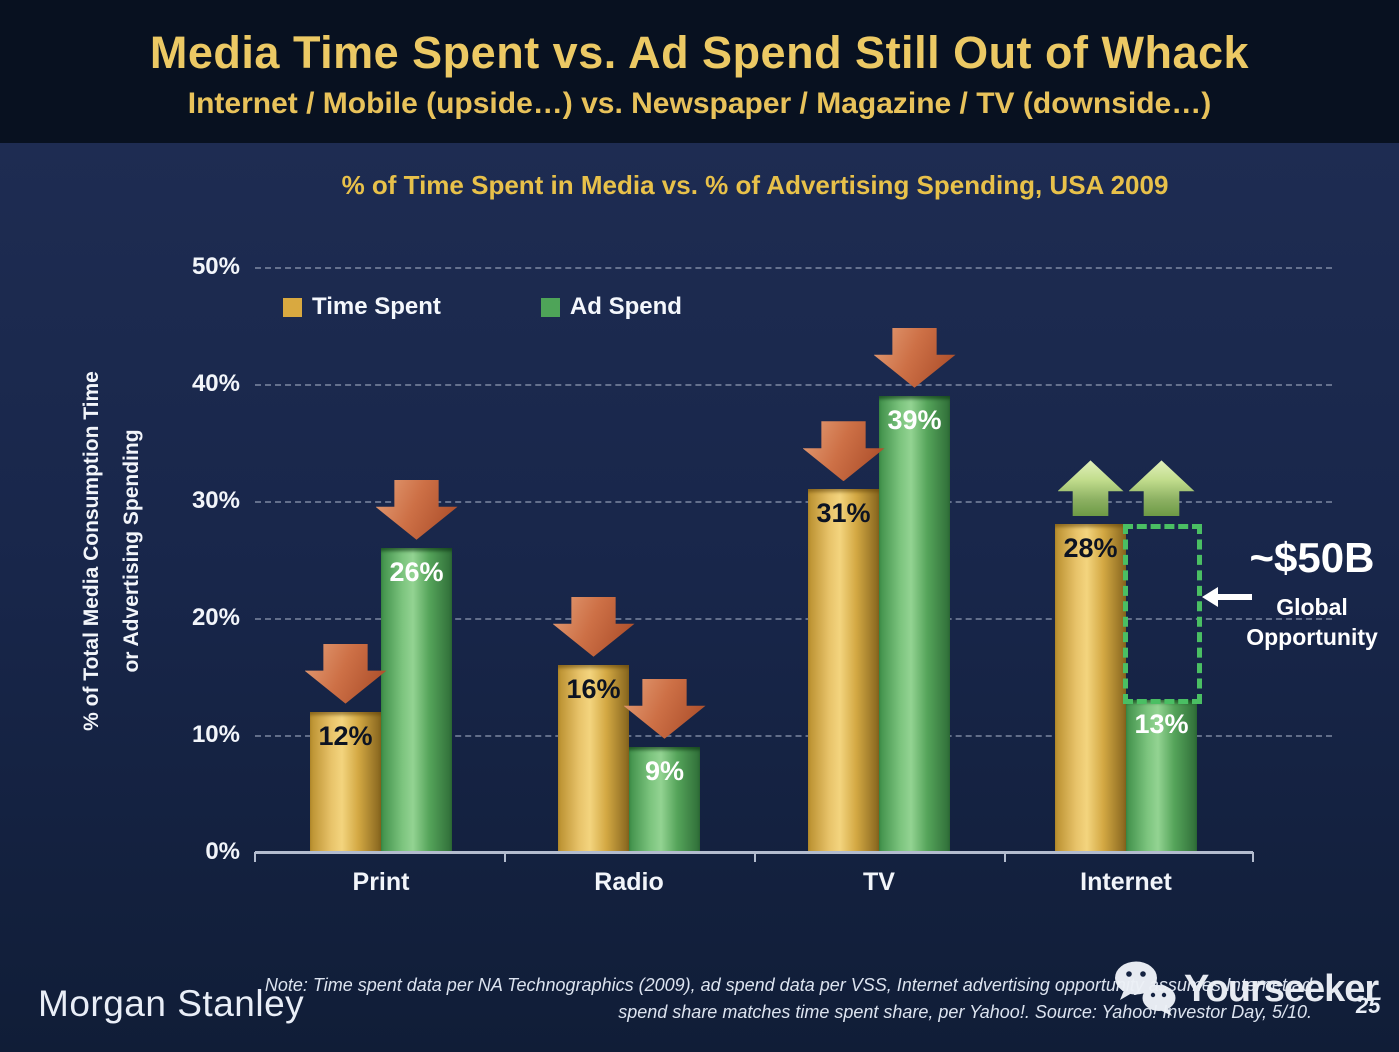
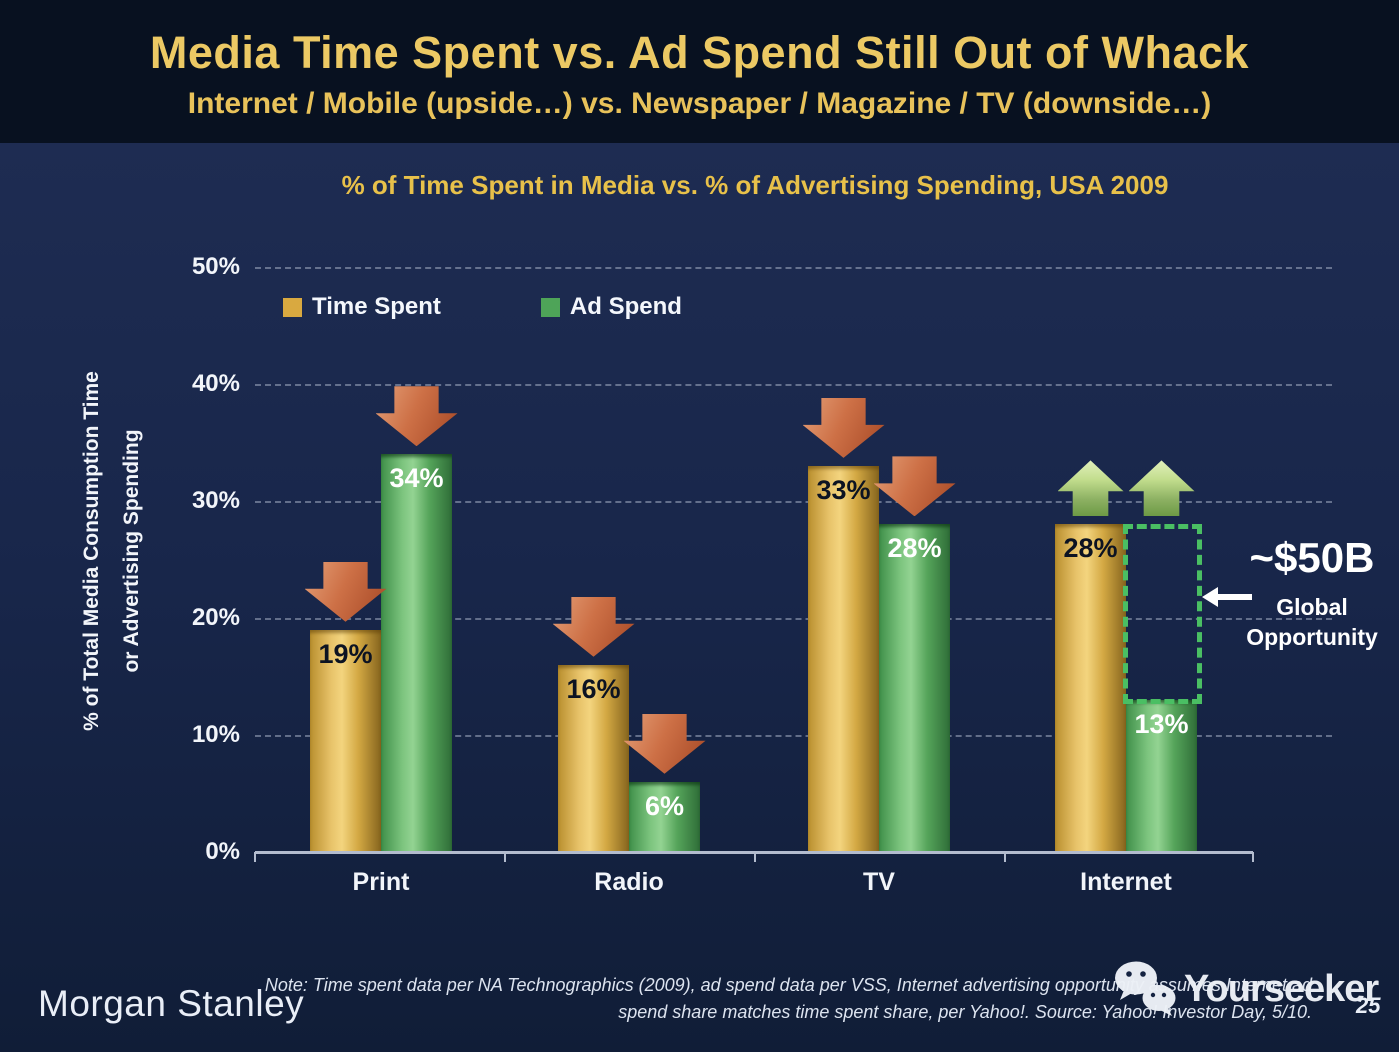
Time Spent/Print: 12% -> 19%
Ad Spend/Print: 26% -> 34%
Ad Spend/Radio: 9% -> 6%
Time Spent/TV: 31% -> 33%
Ad Spend/TV: 39% -> 28%
